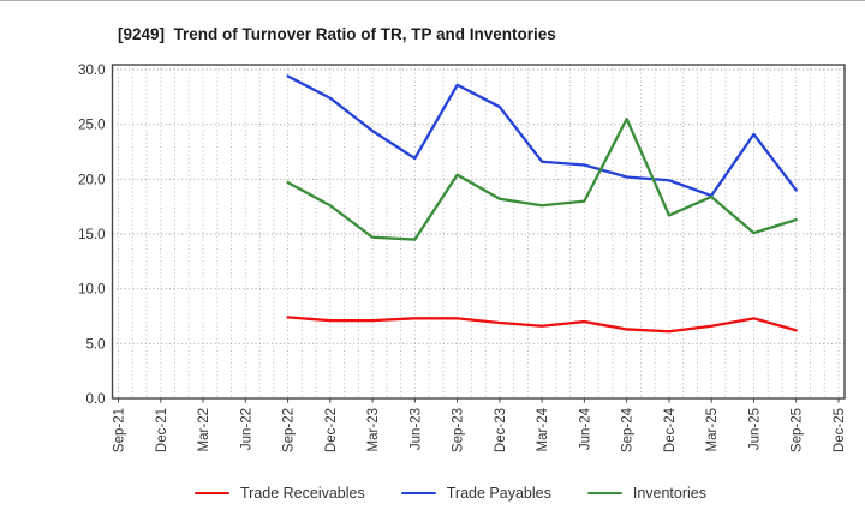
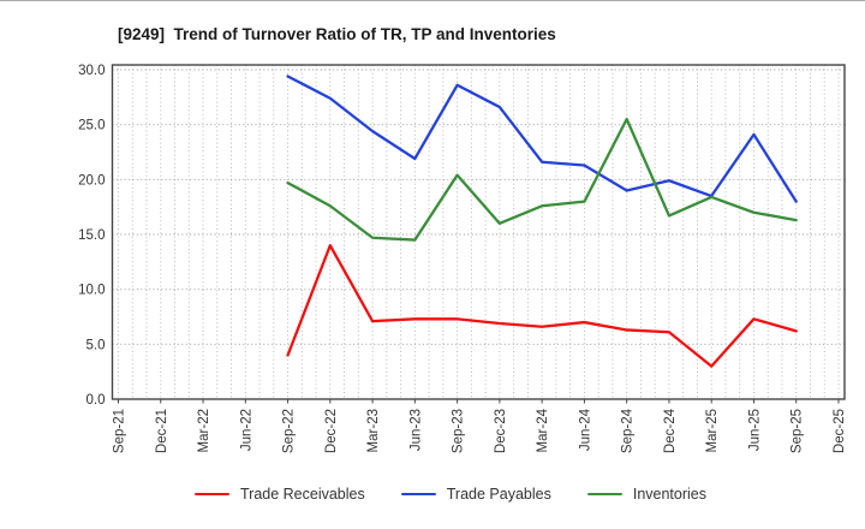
Trade Receivables/Sep-22: 7 -> 4
Trade Receivables/Dec-22: 7 -> 14
Inventories/Dec-23: 18 -> 16
Trade Payables/Sep-24: 20 -> 19
Trade Receivables/Mar-25: 7 -> 3
Inventories/Jun-25: 15 -> 17
Trade Payables/Sep-25: 19 -> 18
